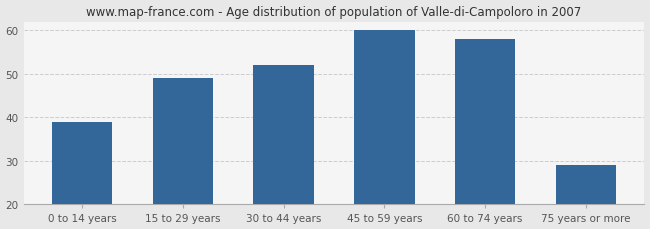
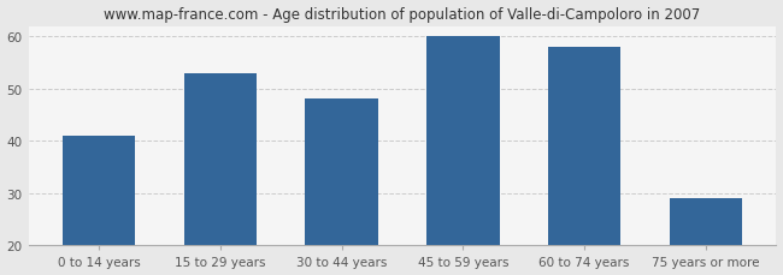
0 to 14 years: 39 -> 41
15 to 29 years: 49 -> 53
30 to 44 years: 52 -> 48
